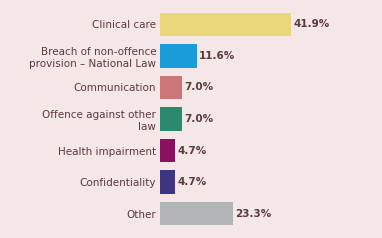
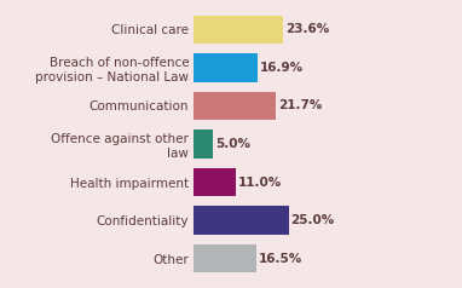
Clinical care: 41.9% -> 23.6%
Breach of non-offence provision – National Law: 11.6% -> 16.9%
Communication: 7.0% -> 21.7%
Offence against other law: 7.0% -> 5.0%
Health impairment: 4.7% -> 11.0%
Confidentiality: 4.7% -> 25.0%
Other: 23.3% -> 16.5%
